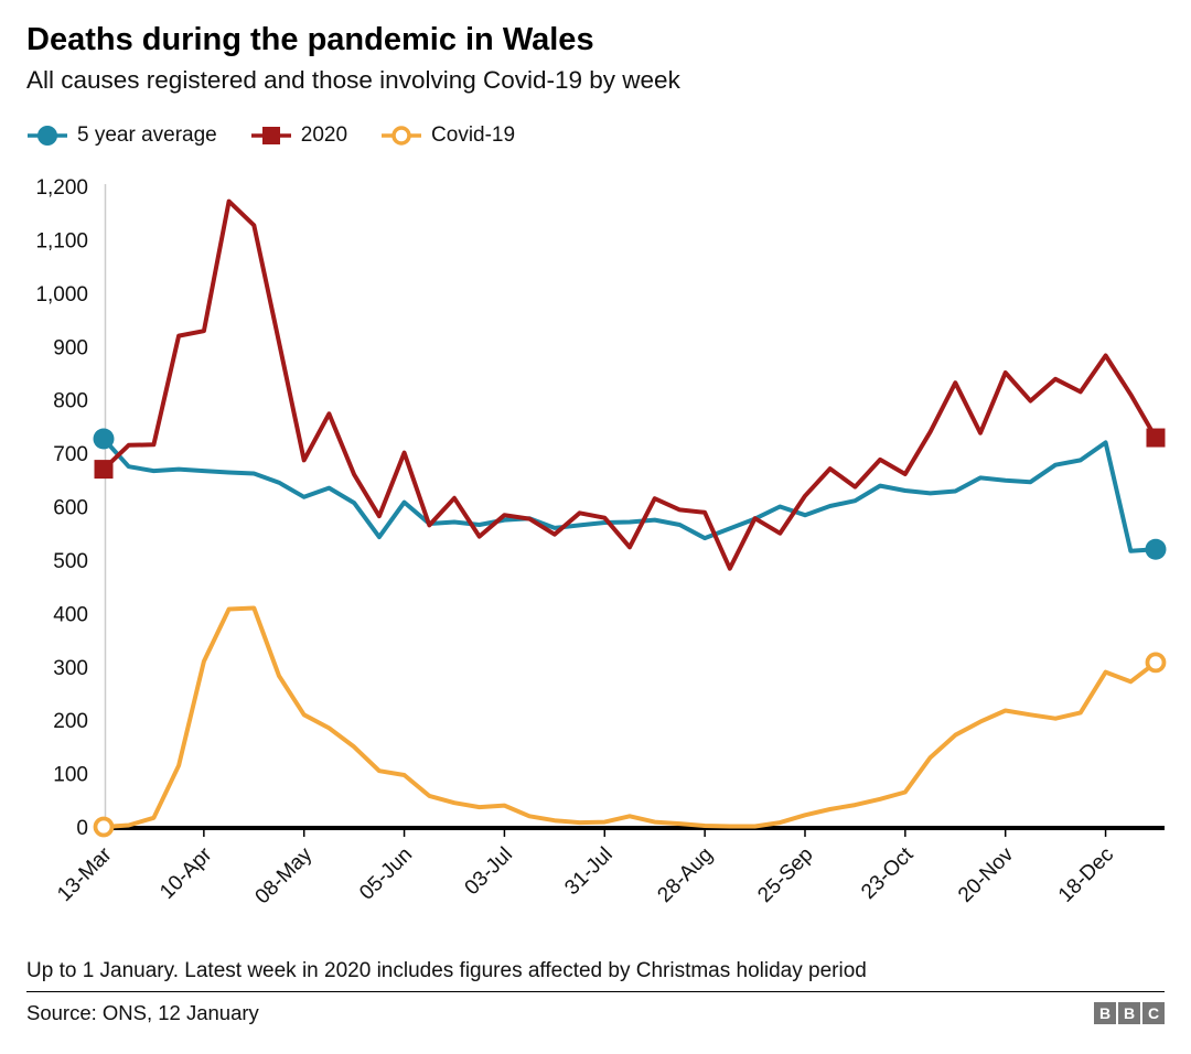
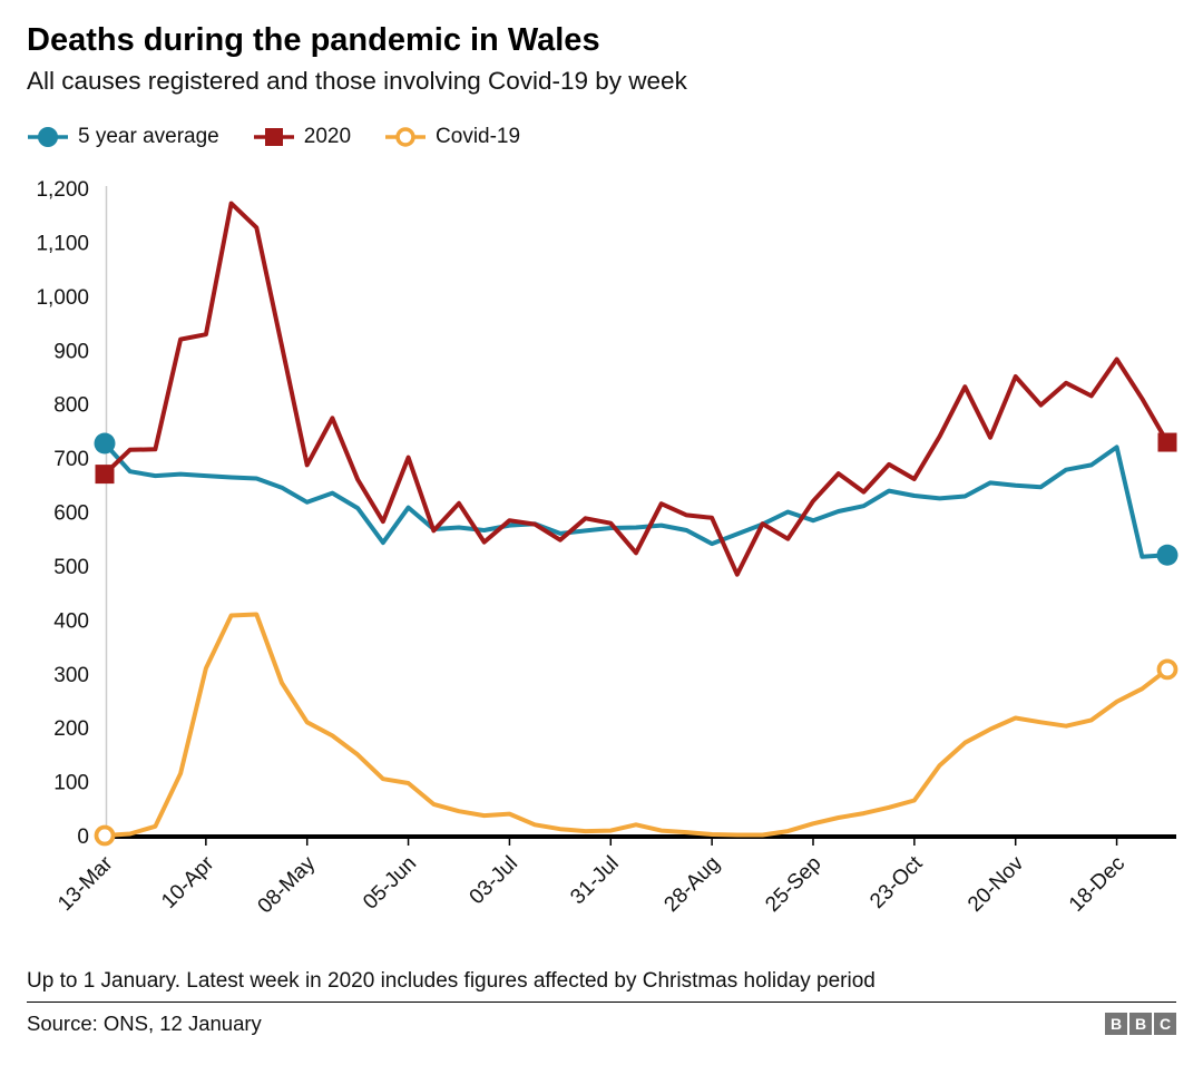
Covid-19/18-Dec: 290 -> 250
